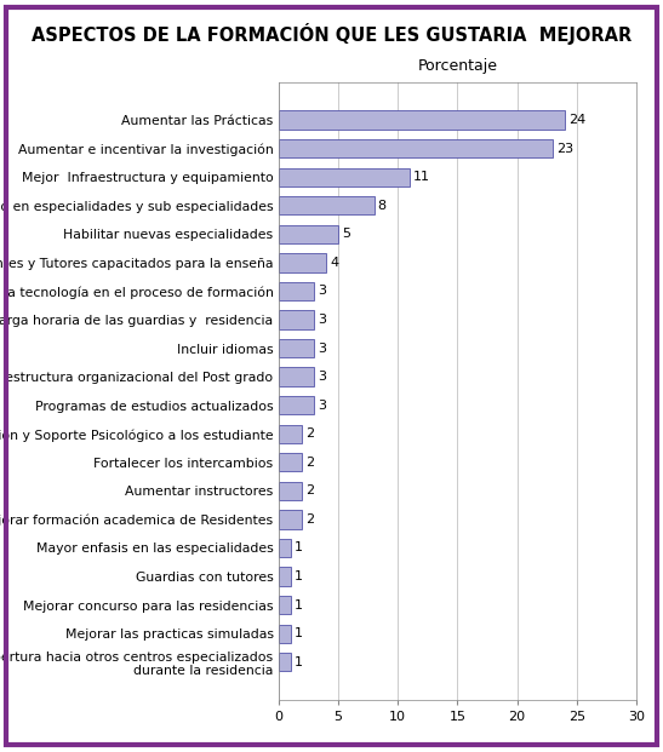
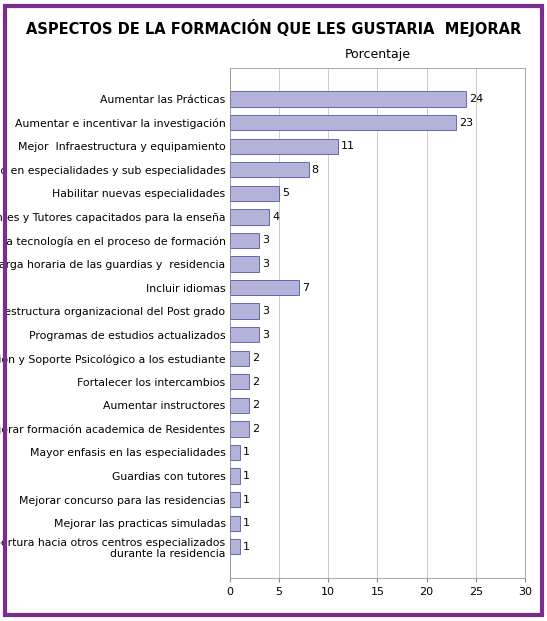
Incluir idiomas: 3 -> 7
